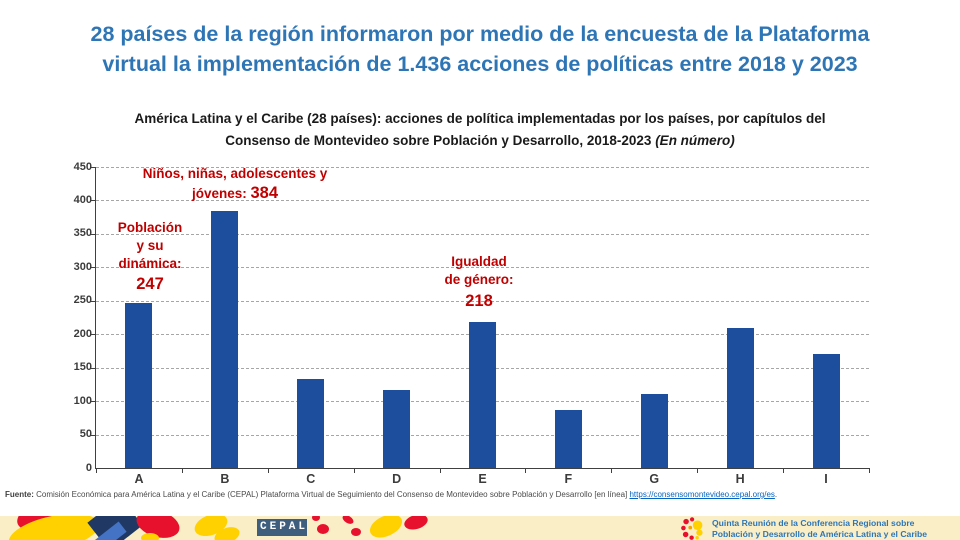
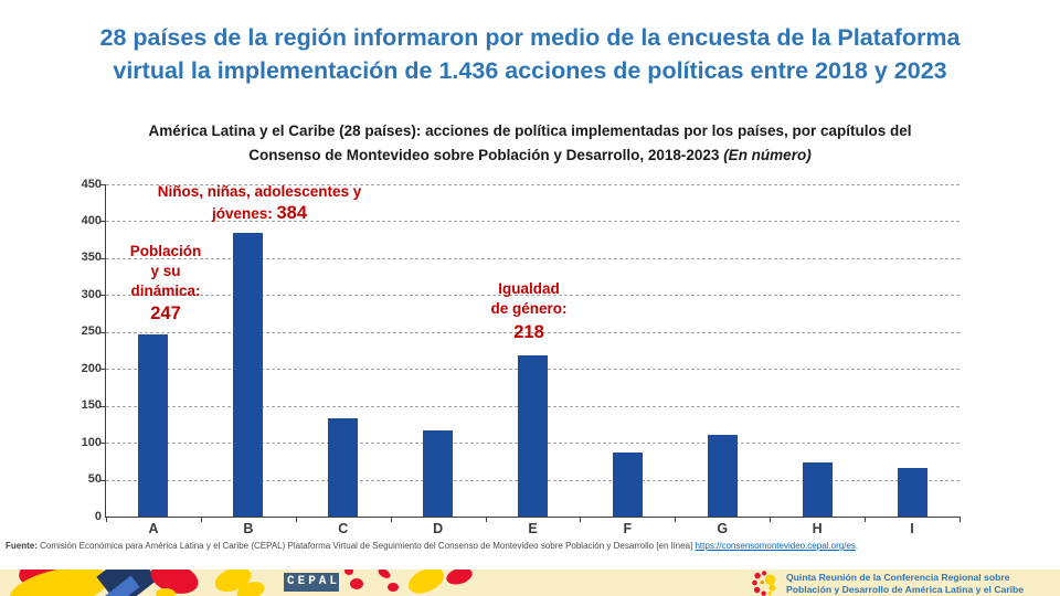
H: 210 -> 70
I: 170 -> 70
